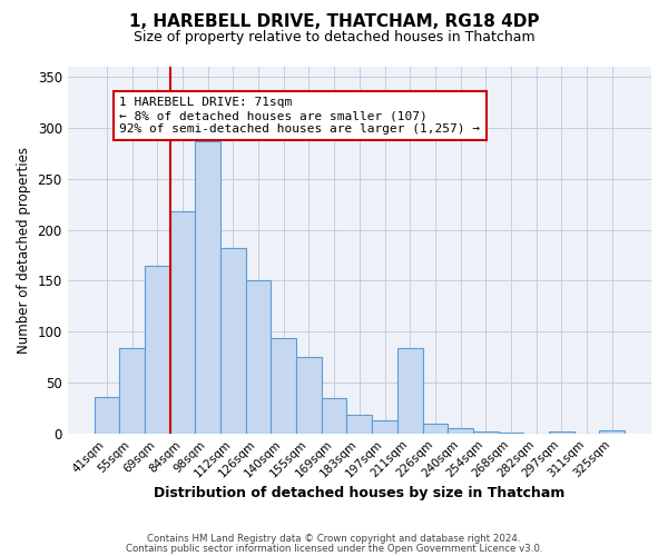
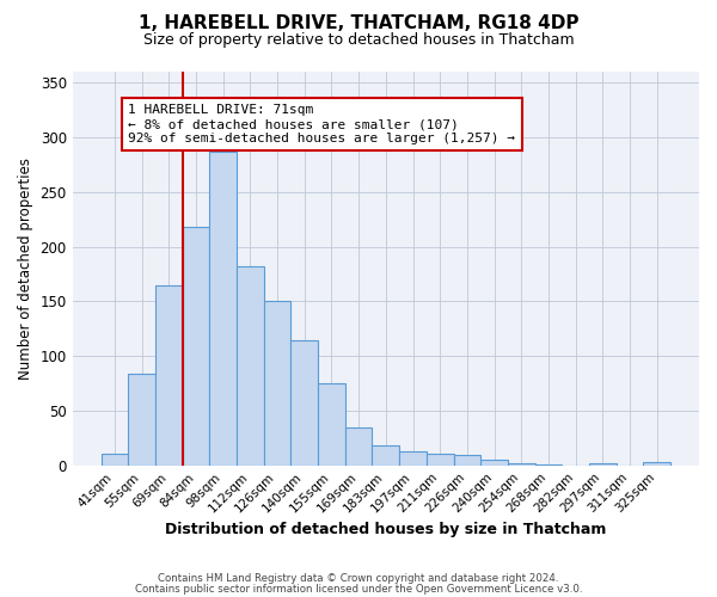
41sqm: 36 -> 11
140sqm: 94 -> 114
211sqm: 84 -> 11
